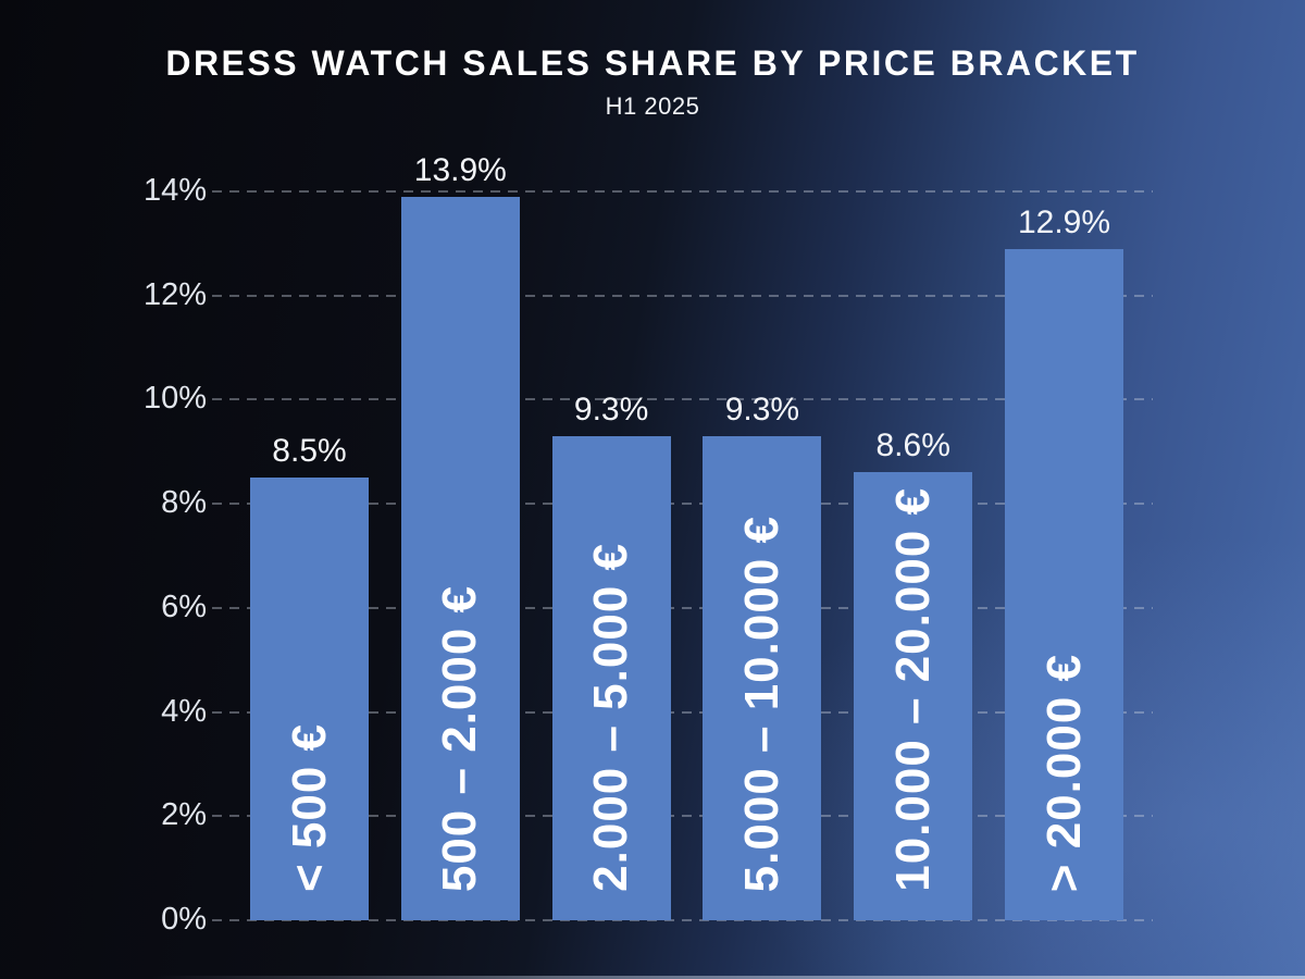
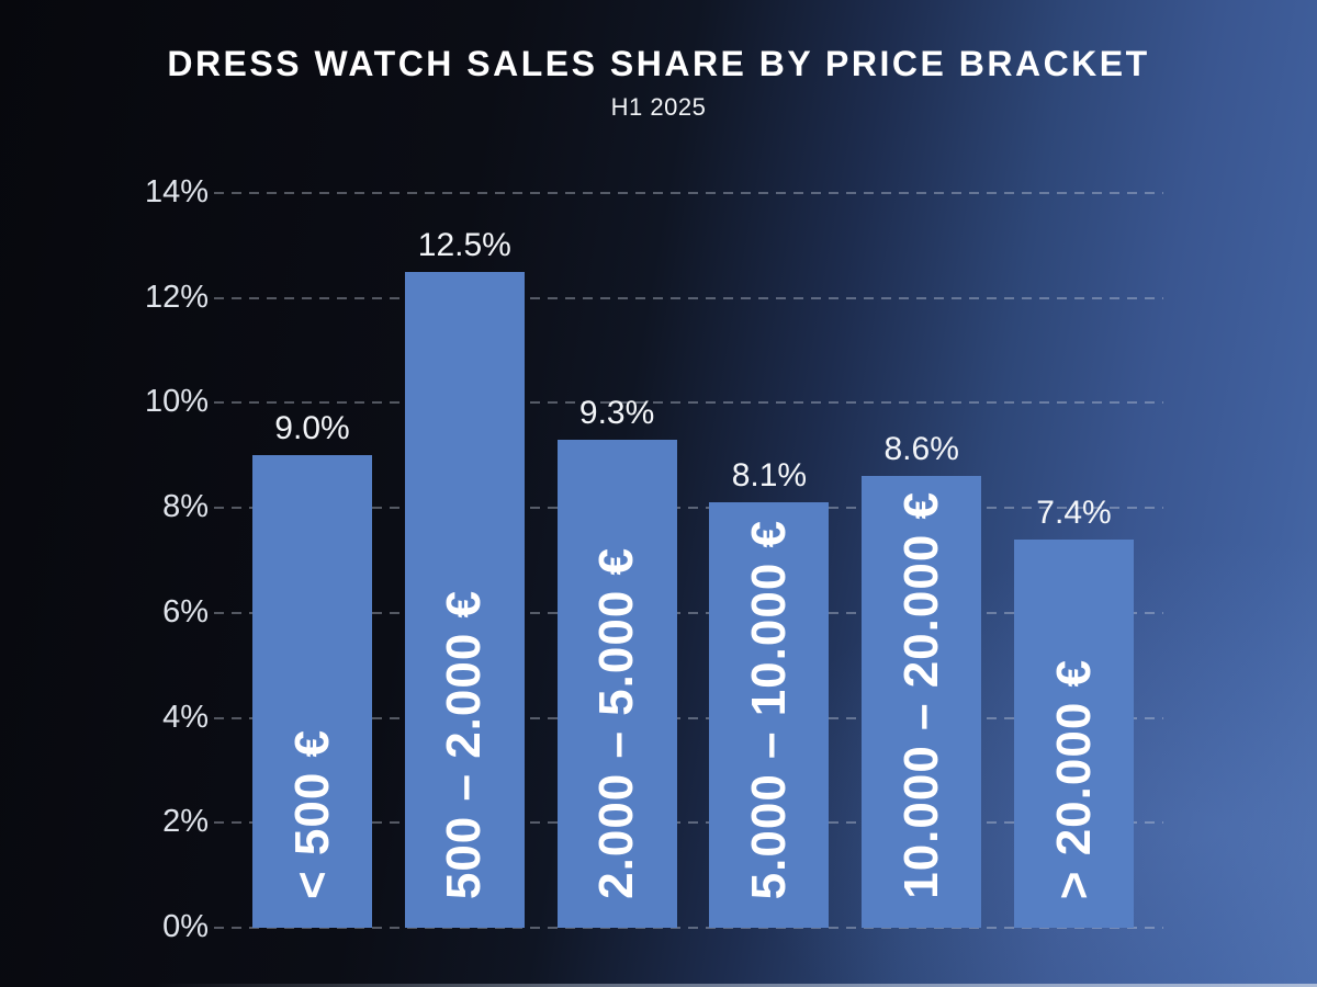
< 500 €: 8.5% -> 9.0%
500 – 2.000 €: 13.9% -> 12.5%
5.000 – 10.000 €: 9.3% -> 8.1%
> 20.000 €: 12.9% -> 7.4%
